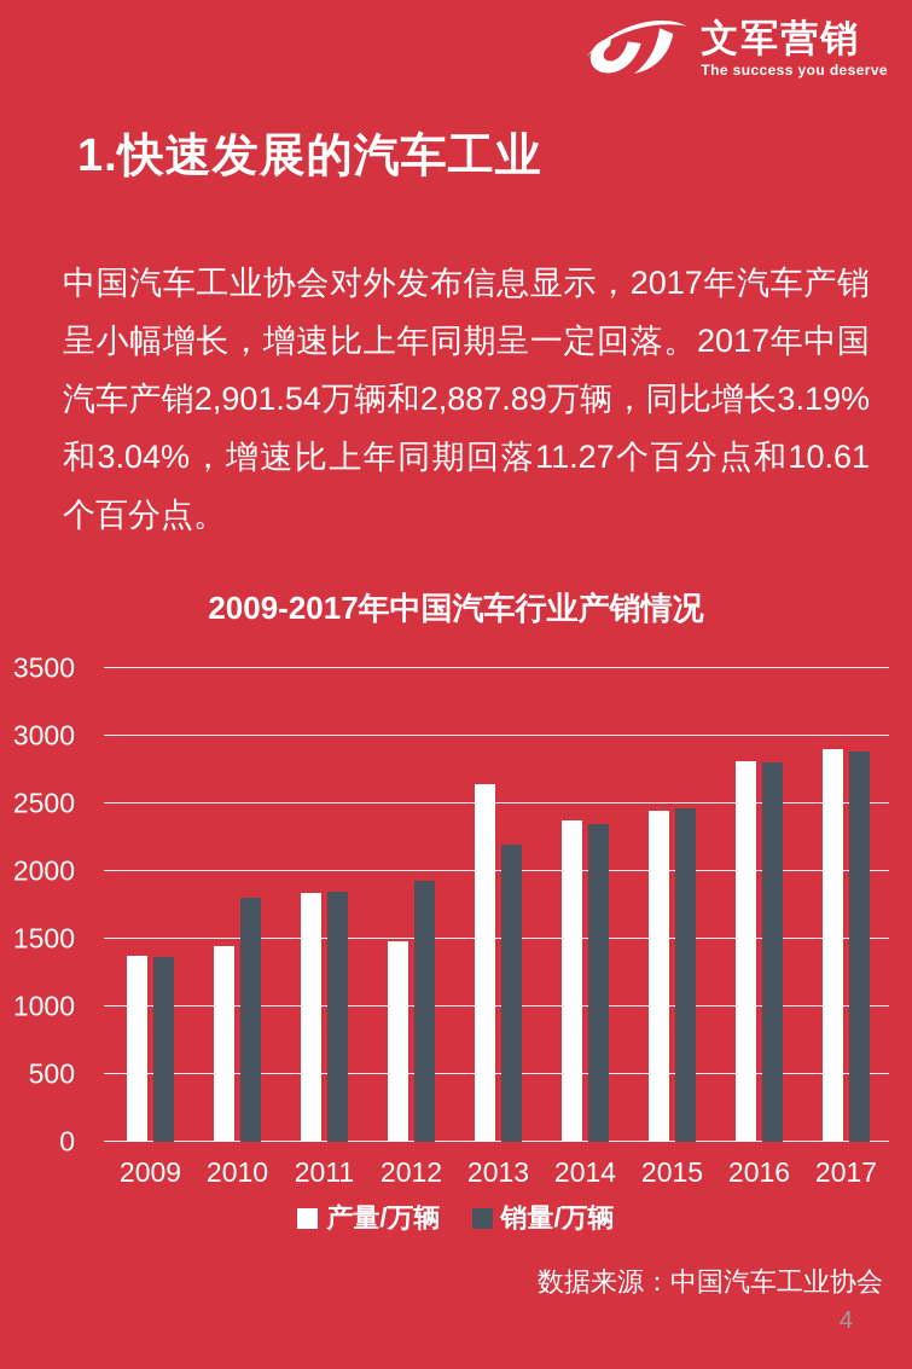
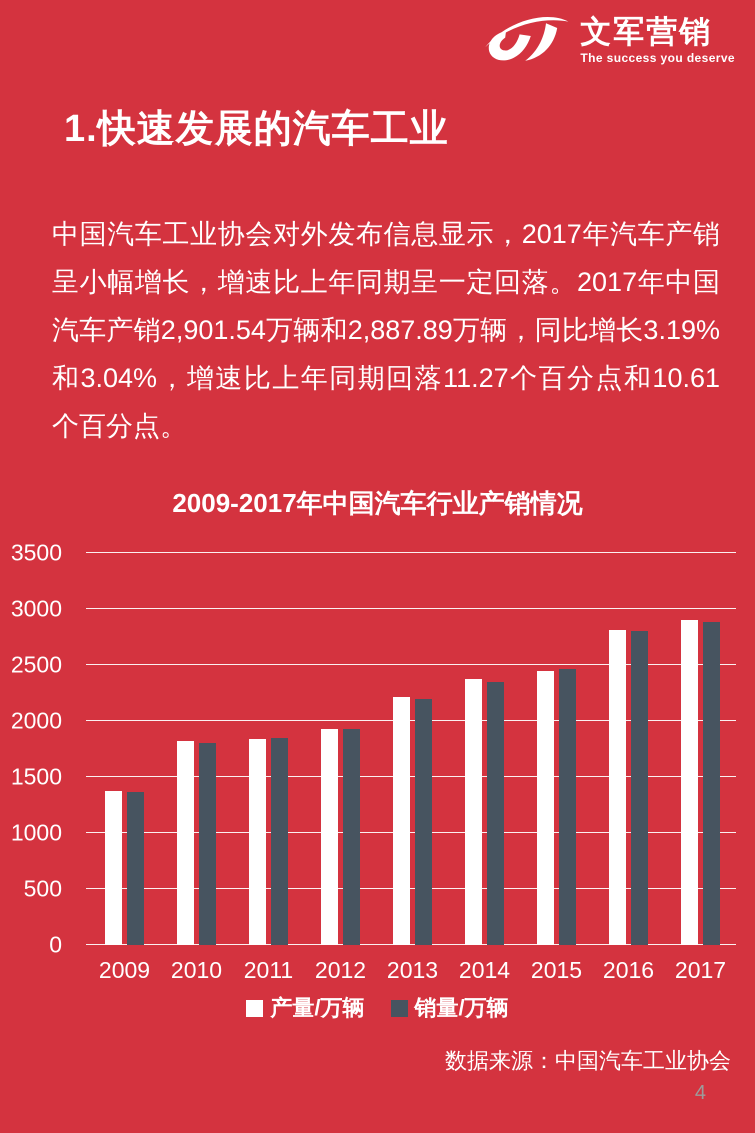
产量/万辆/2010: 1450 -> 1830
产量/万辆/2012: 1480 -> 1930
产量/万辆/2013: 2640 -> 2210
